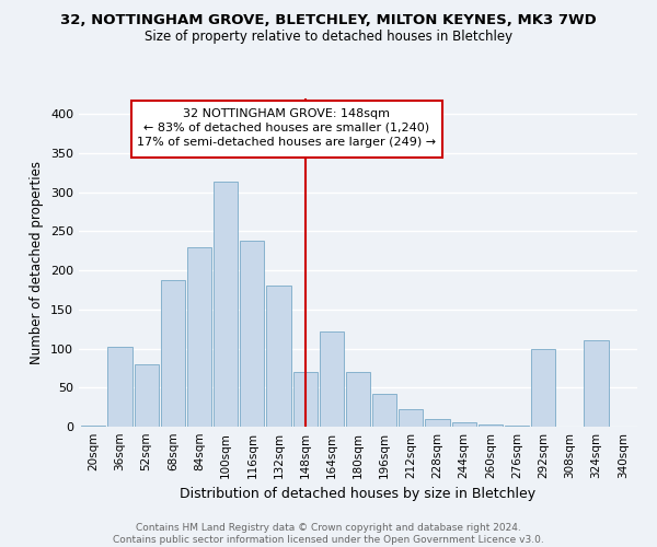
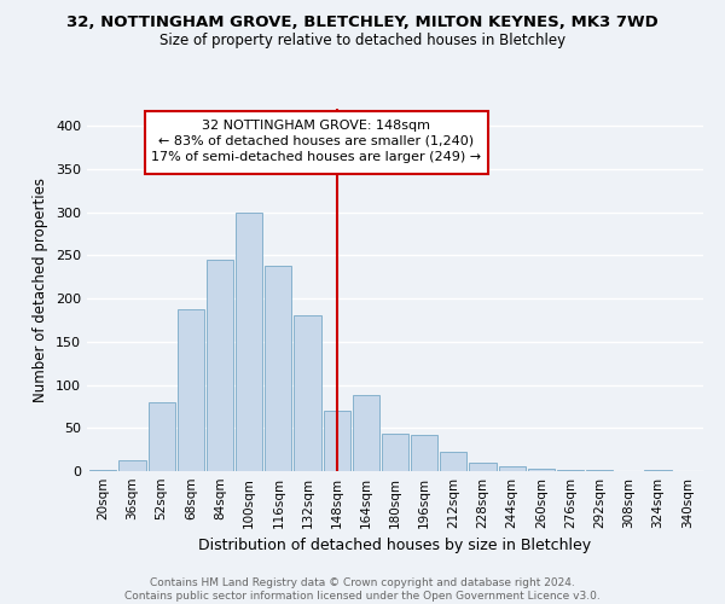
36sqm: 102 -> 13
84sqm: 230 -> 245
100sqm: 314 -> 300
164sqm: 122 -> 88
180sqm: 70 -> 43
292sqm: 100 -> 1
324sqm: 110 -> 2
